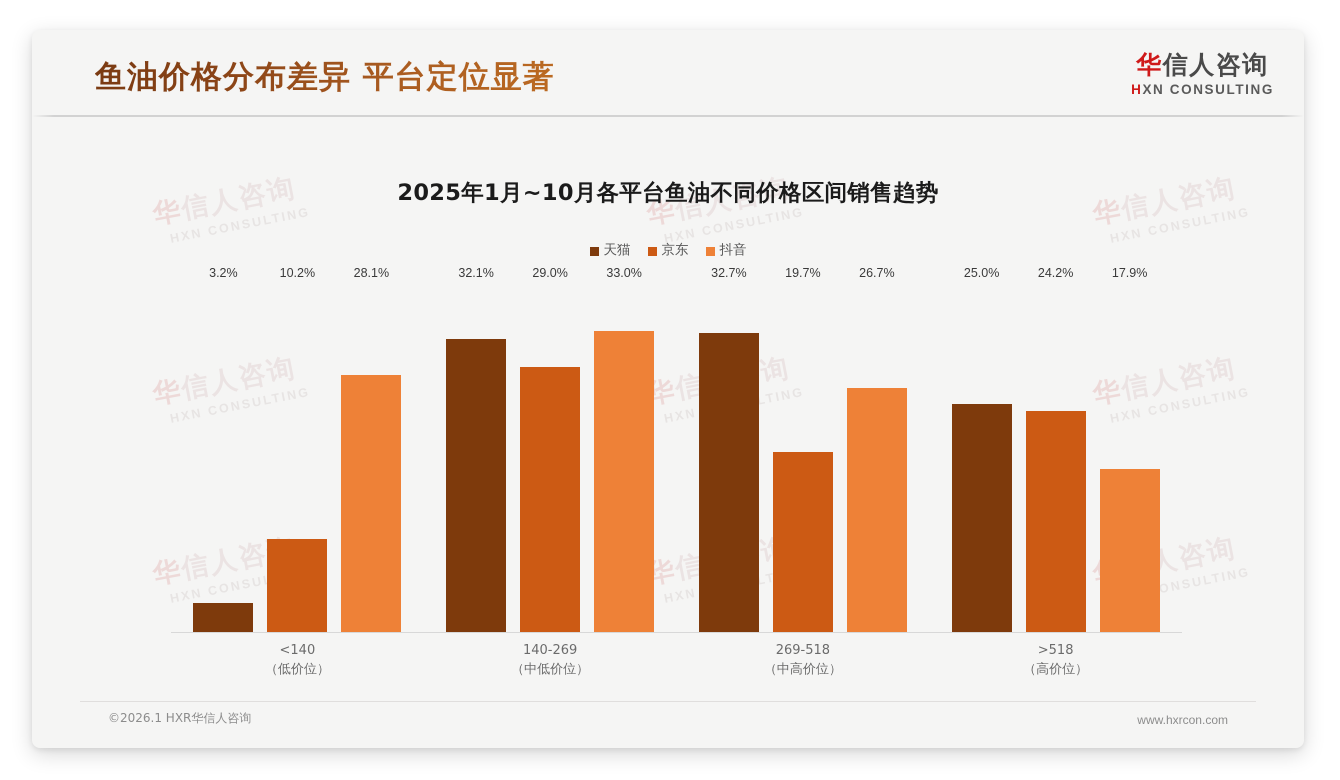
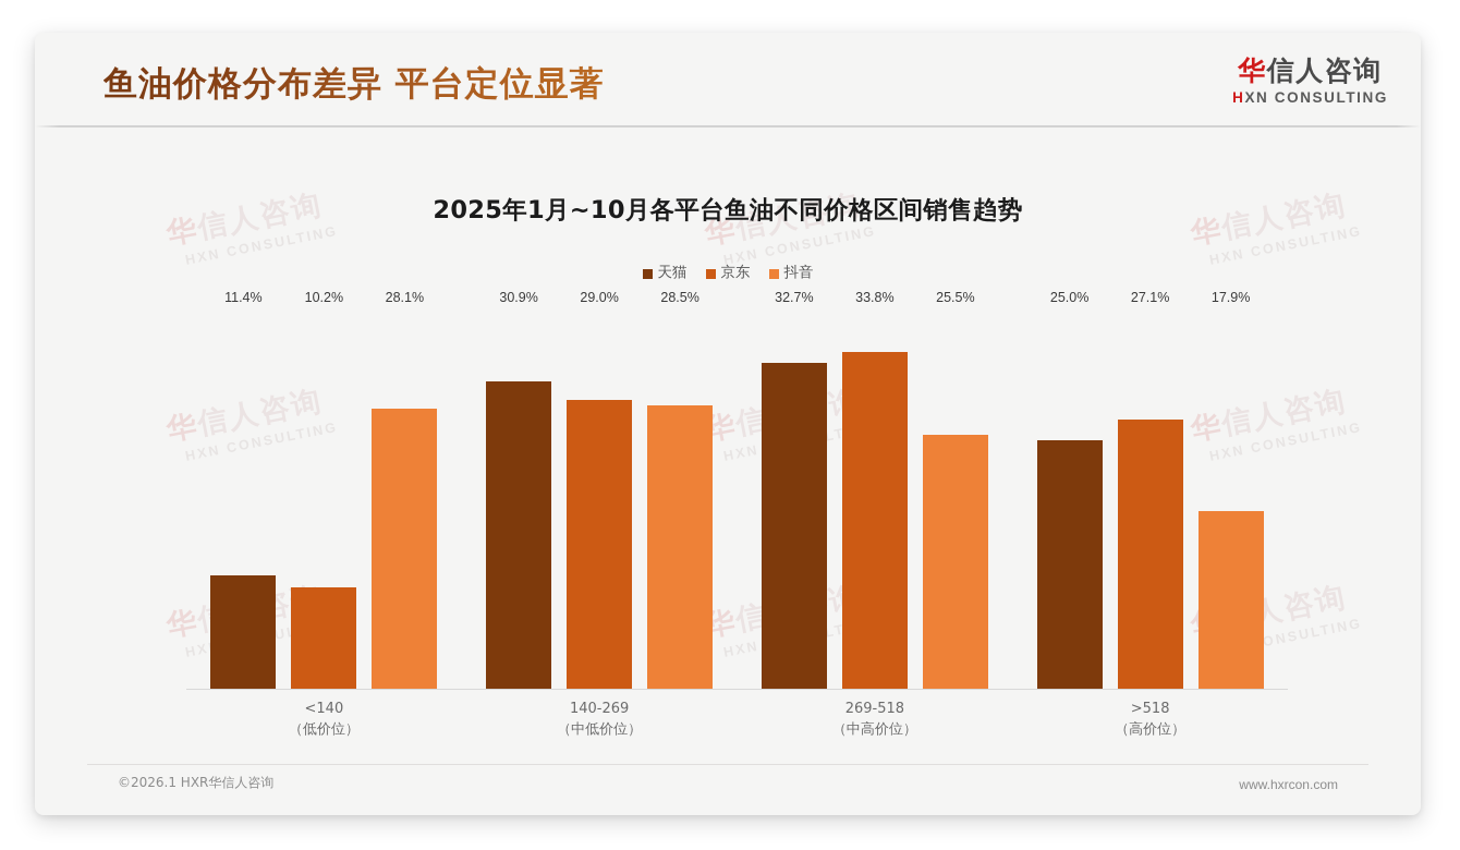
天猫/<140: 3.2% -> 11.4%
天猫/140-269: 32.1% -> 30.9%
抖音/140-269: 33.0% -> 28.5%
京东/269-518: 19.7% -> 33.8%
抖音/269-518: 26.7% -> 25.5%
京东/>518: 24.2% -> 27.1%
